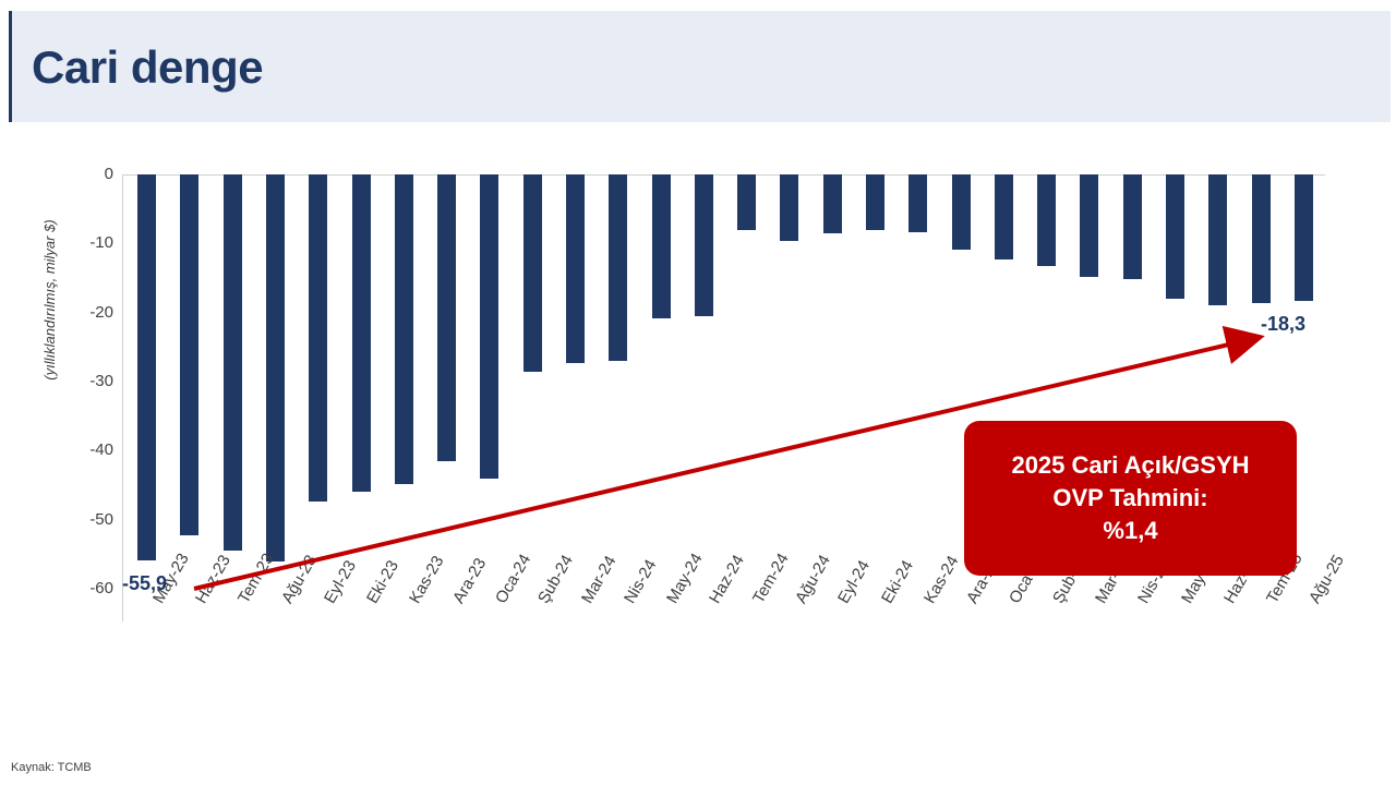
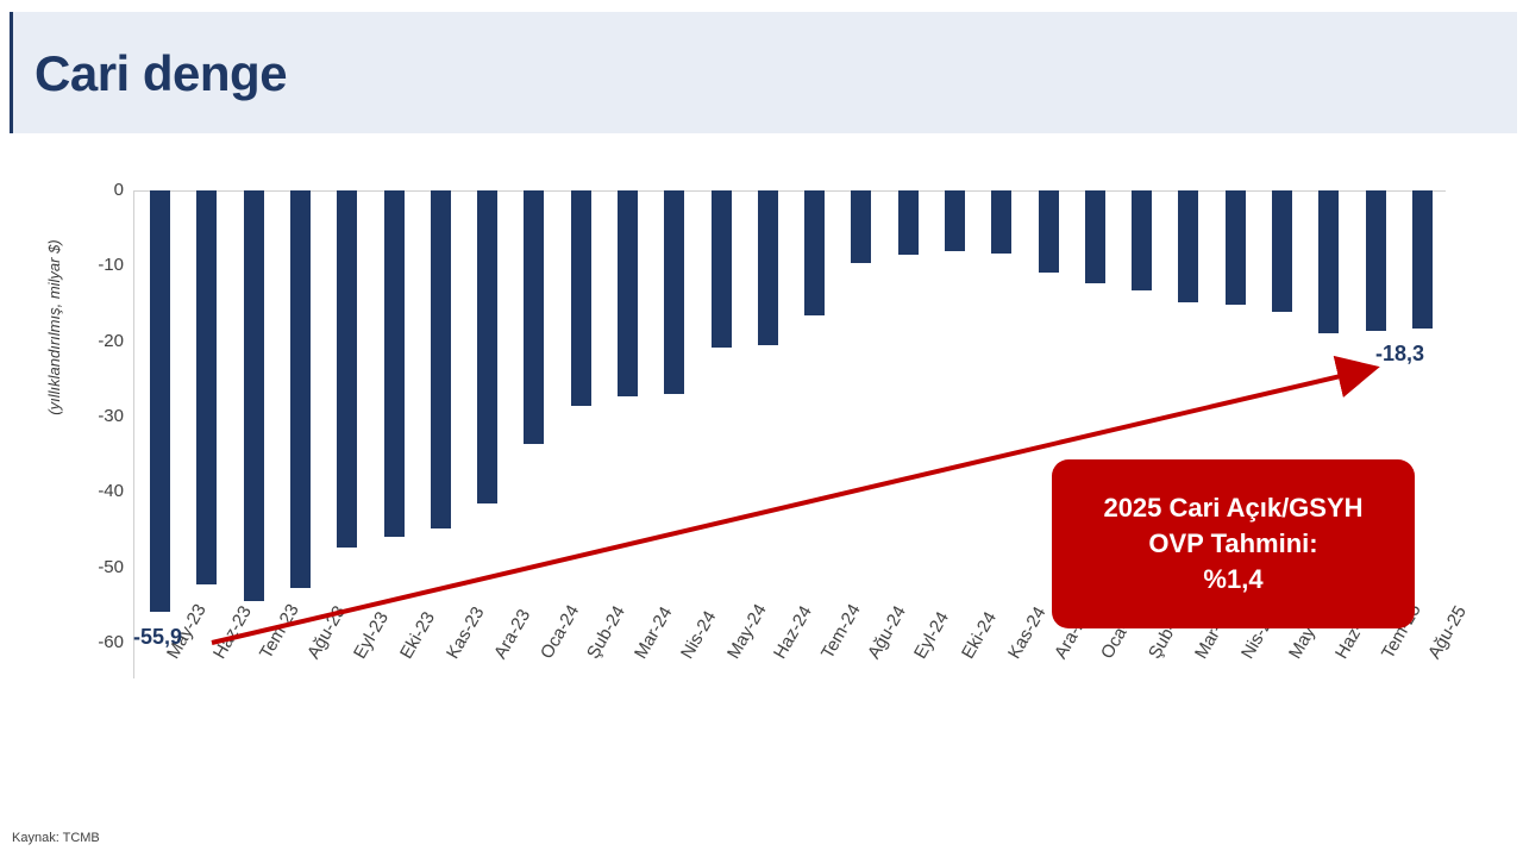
Ağu-23: -56 -> -53
Oca-24: -44 -> -34
Tem-24: -8 -> -17
May-25: -18 -> -16
